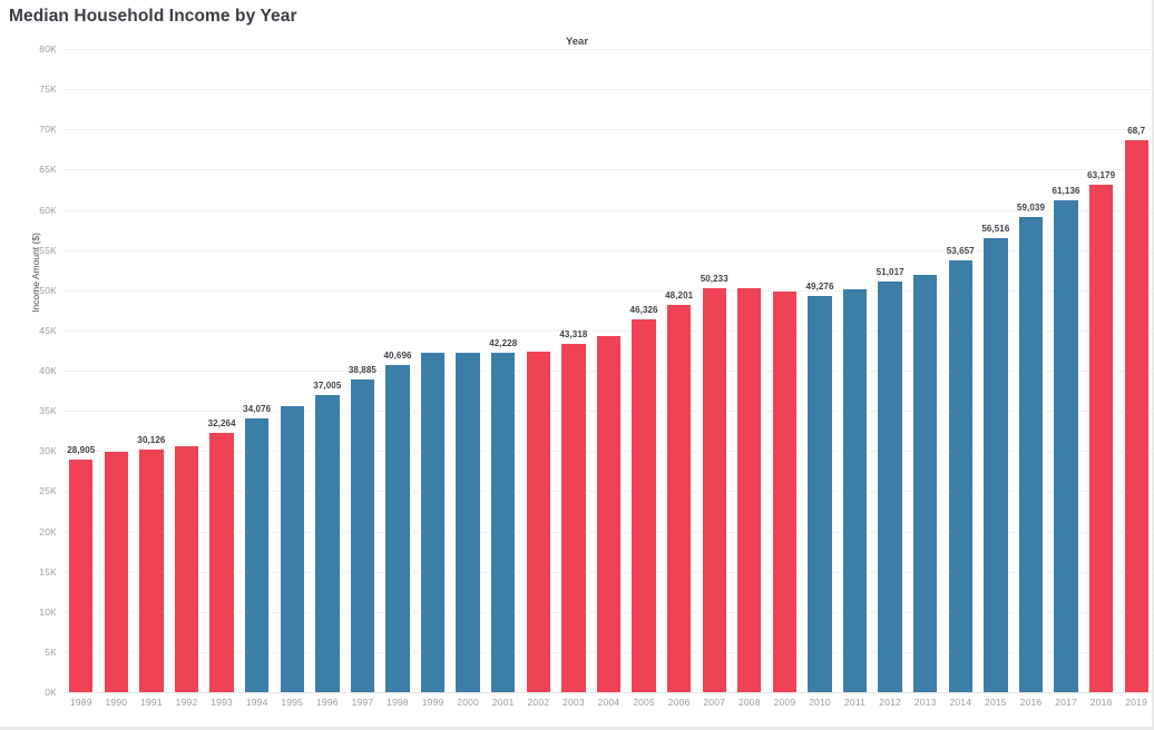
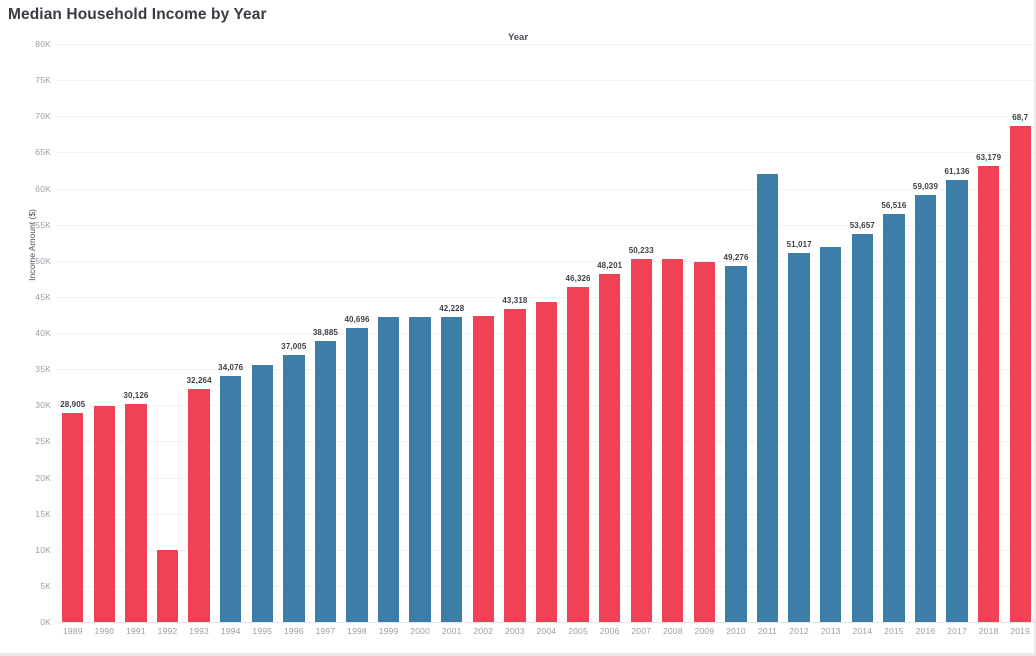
1992: 31K -> 10K
2011: 50K -> 62K
